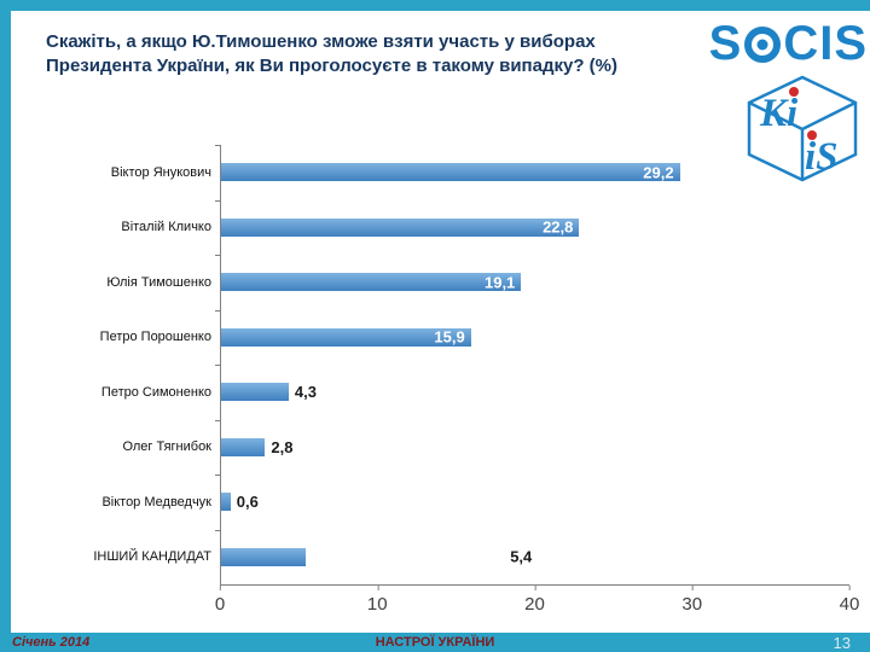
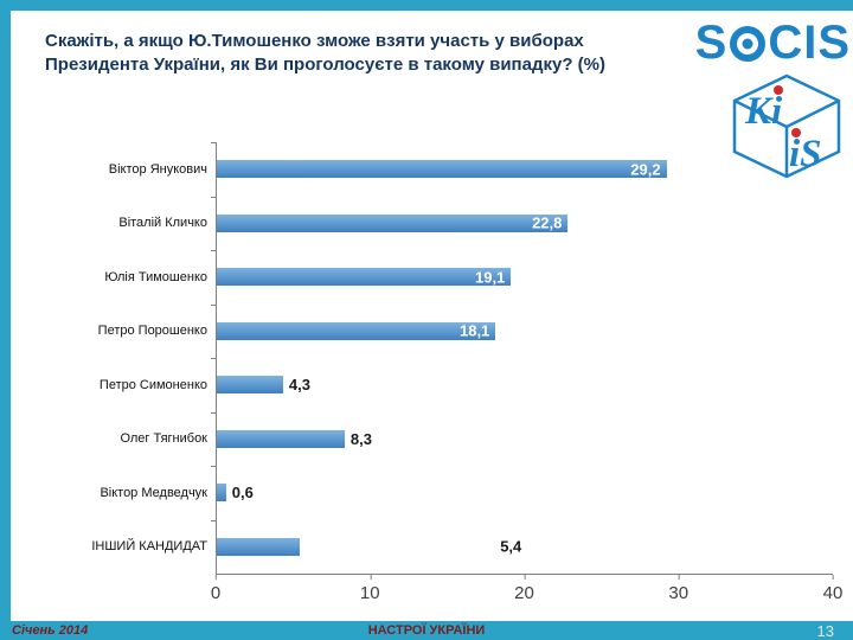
Петро Порошенко: 15,9 -> 18,1
Олег Тягнибок: 2,8 -> 8,3
